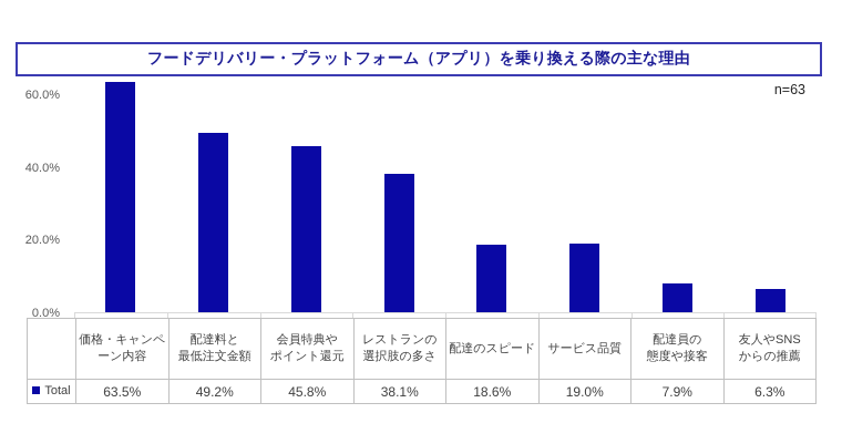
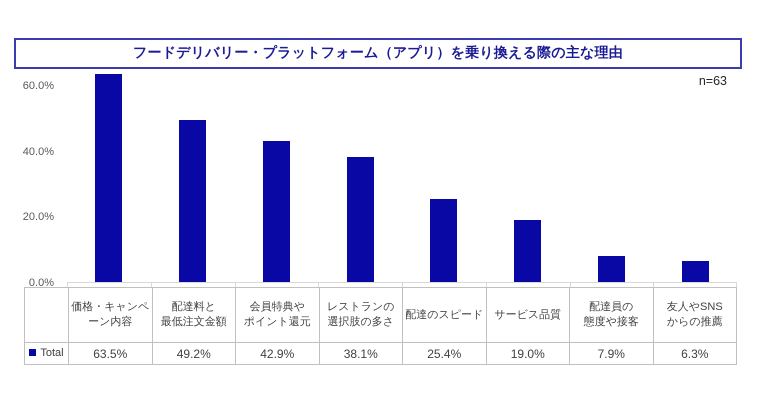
会員特典や ポイント還元: 45.8% -> 42.9%
配達のスピード: 18.6% -> 25.4%
